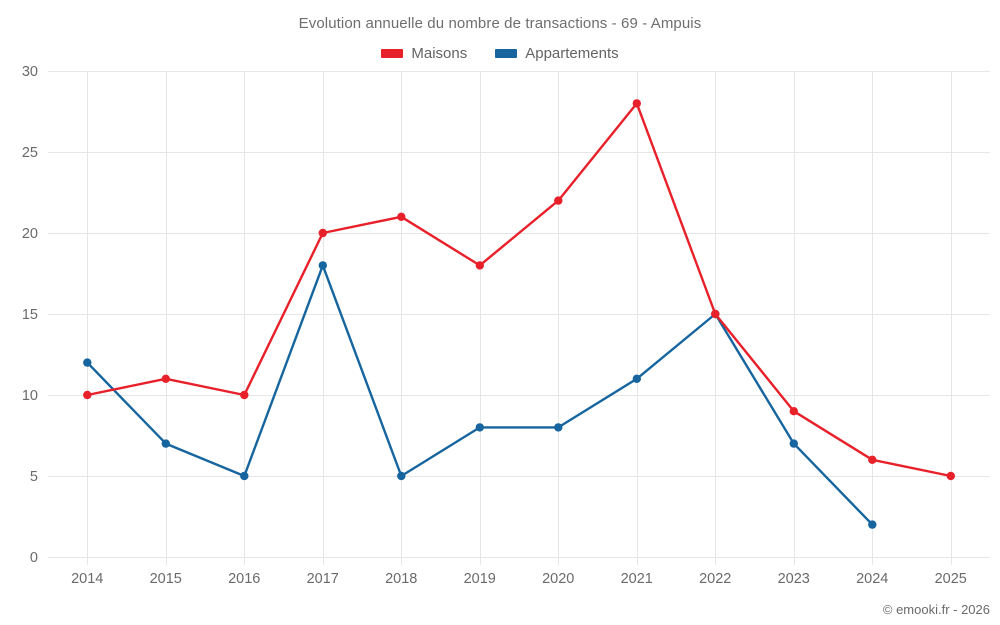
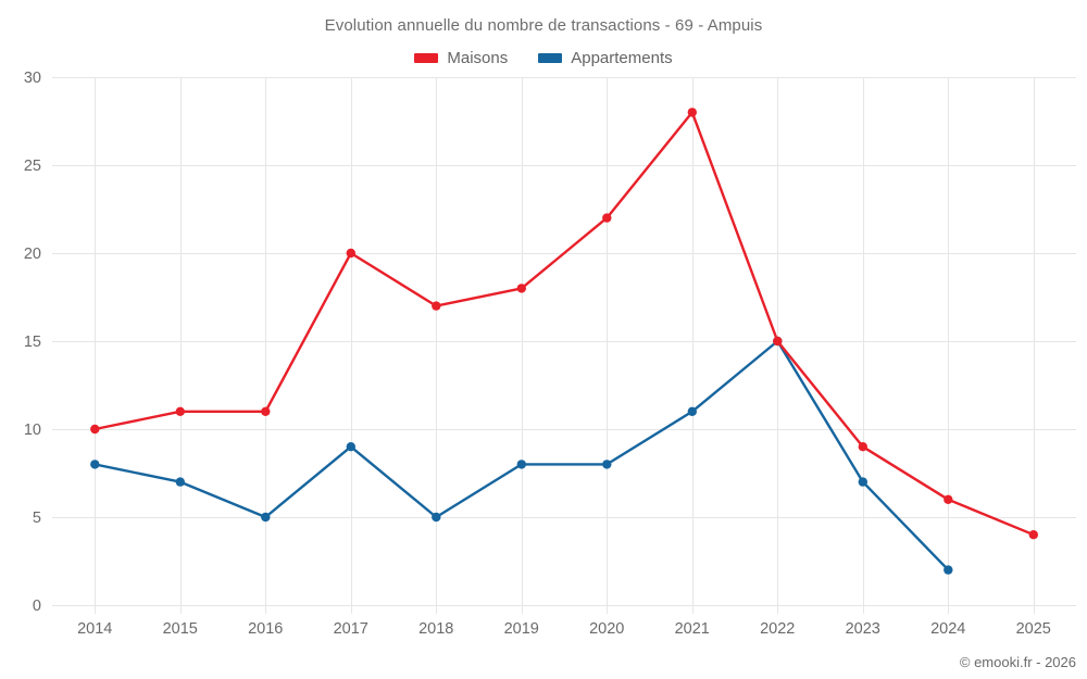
Appartements/2014: 12 -> 8
Maisons/2016: 10 -> 11
Appartements/2017: 18 -> 9
Maisons/2018: 21 -> 17
Maisons/2025: 5 -> 4
